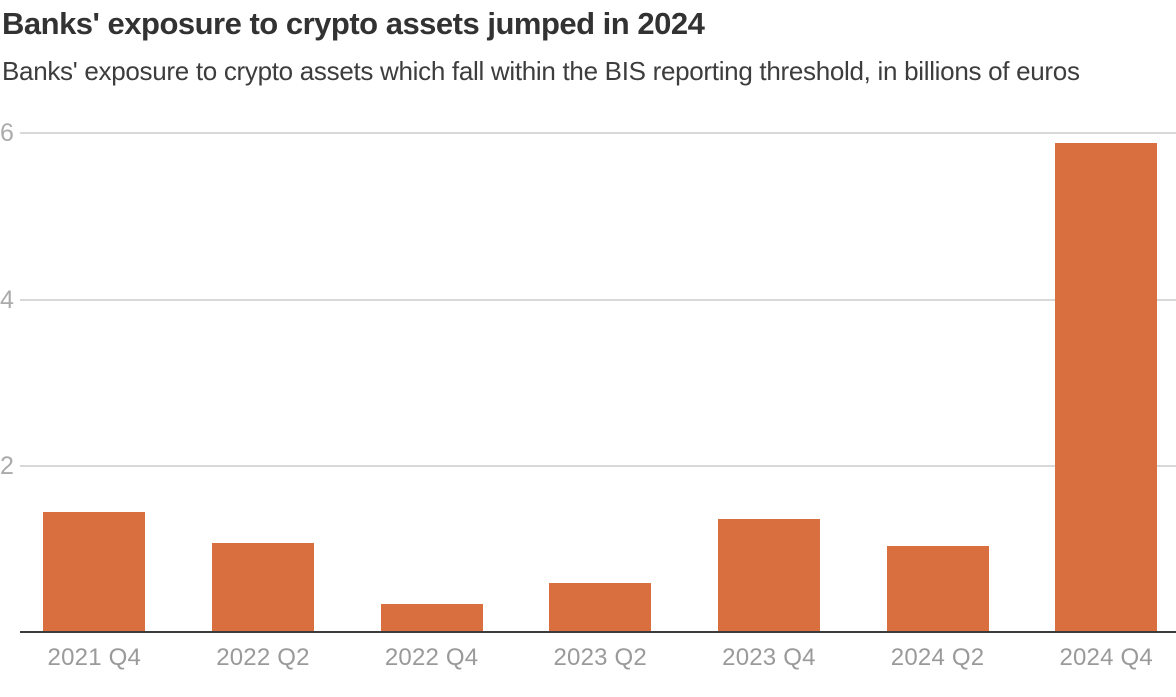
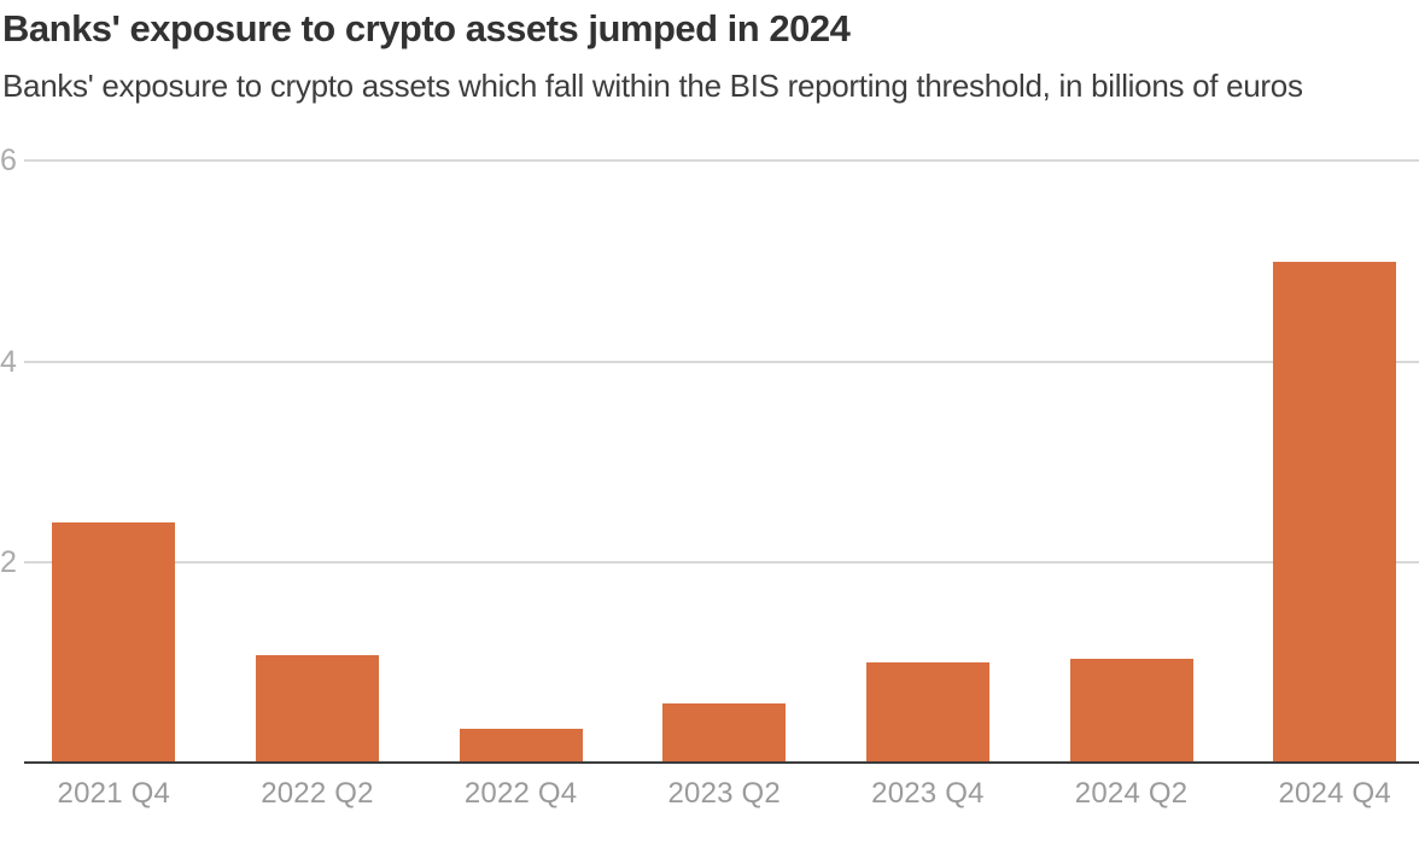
2021 Q4: 1.4 -> 2.4
2023 Q4: 1.4 -> 1.0
2024 Q4: 5.9 -> 5.0
